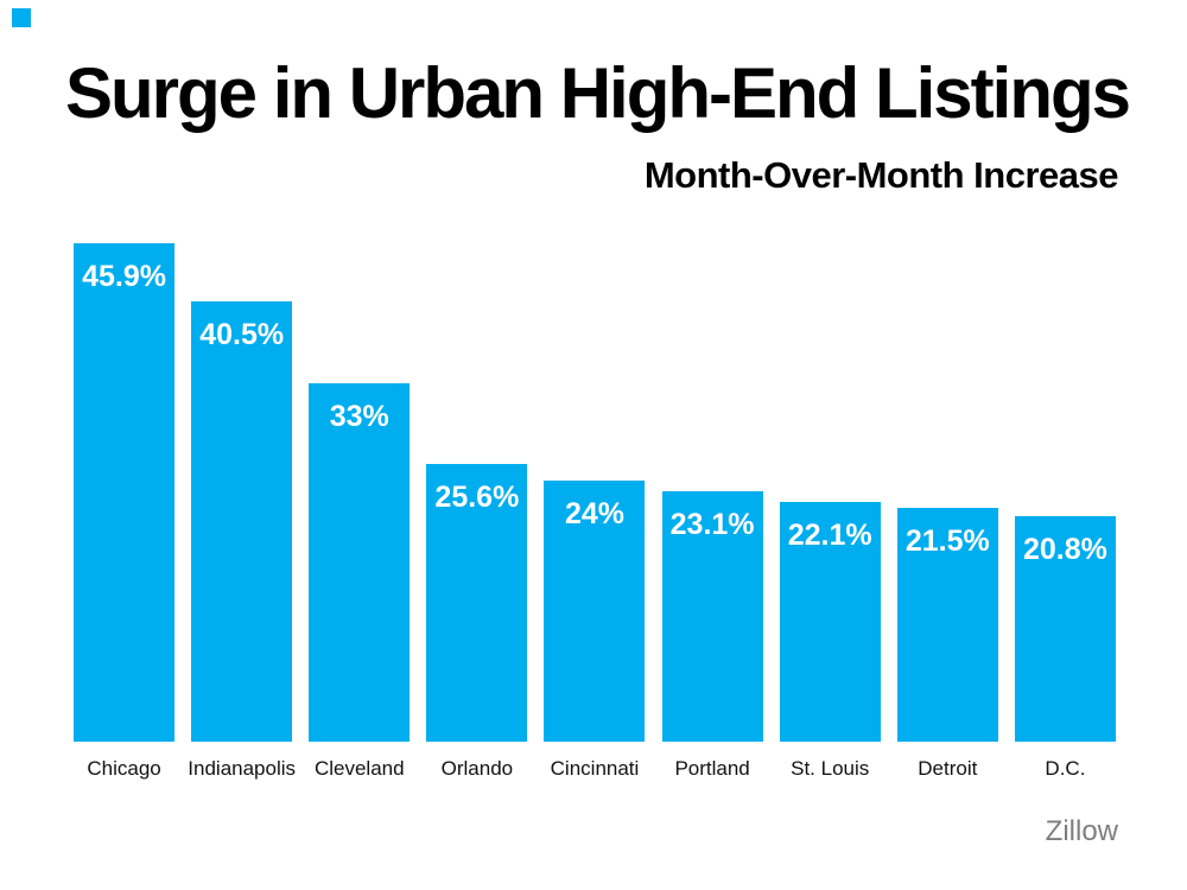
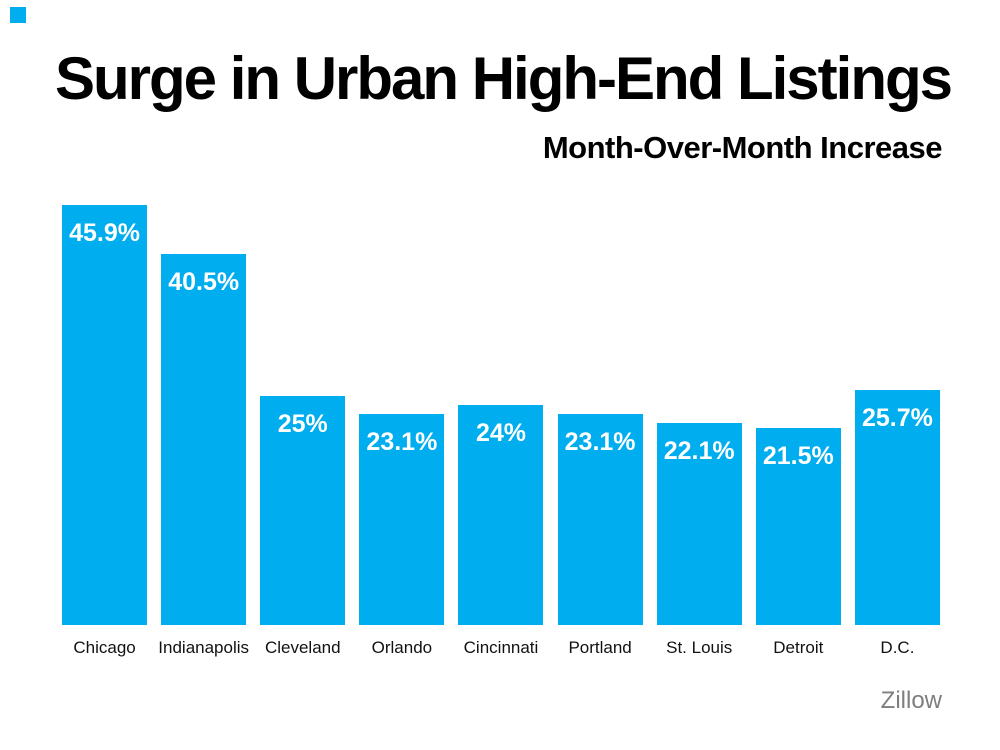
Cleveland: 33% -> 25%
Orlando: 25.6% -> 23.1%
D.C.: 20.8% -> 25.7%
